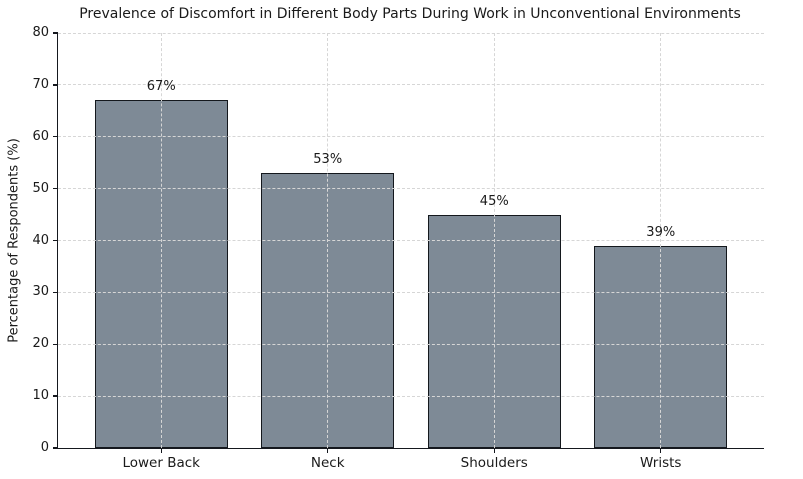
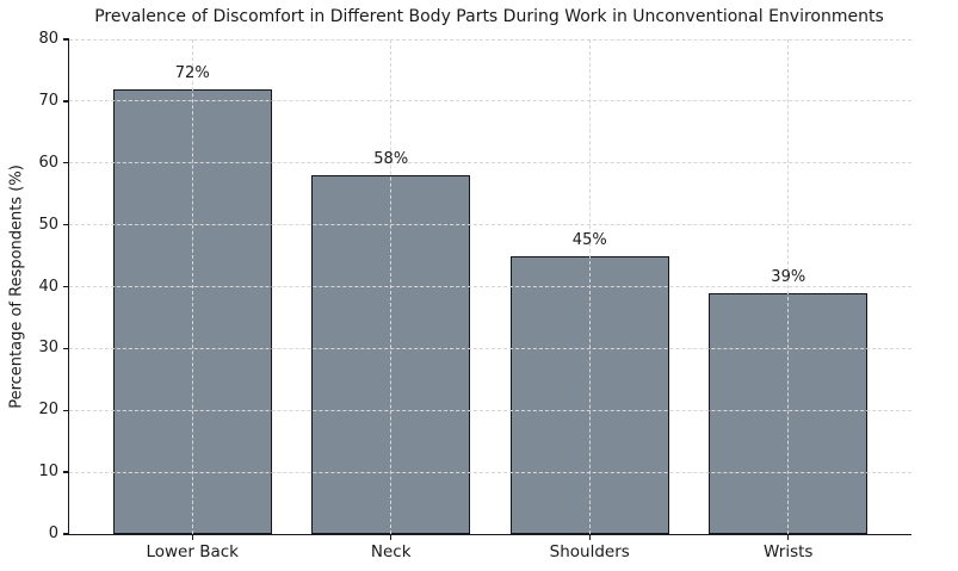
Lower Back: 67% -> 72%
Neck: 53% -> 58%
